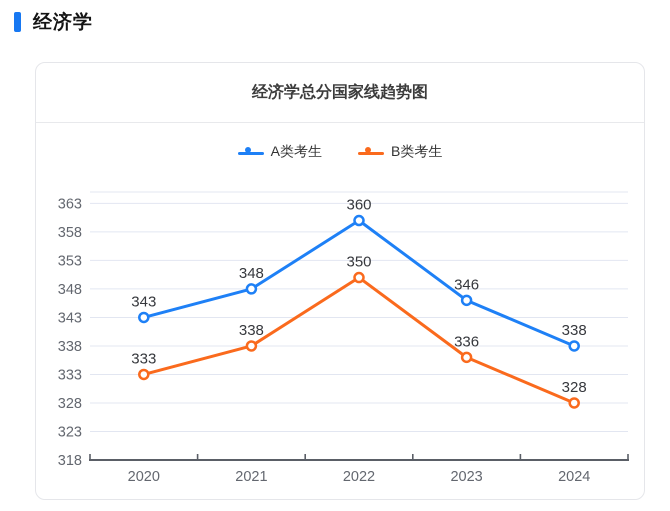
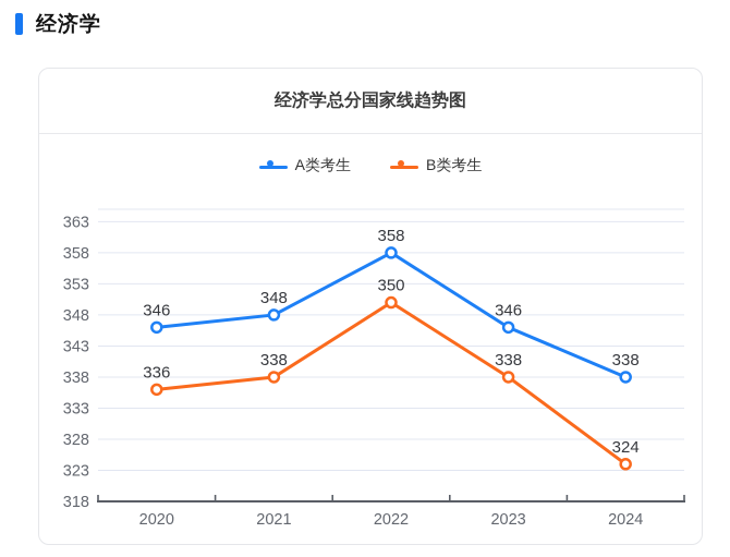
A类考生/2020: 343 -> 346
B类考生/2020: 333 -> 336
A类考生/2022: 360 -> 358
B类考生/2023: 336 -> 338
B类考生/2024: 328 -> 324
